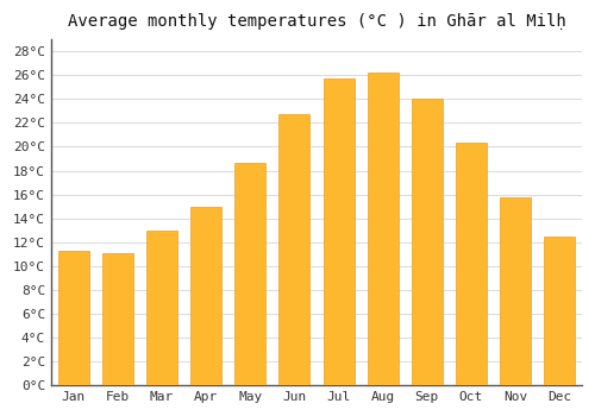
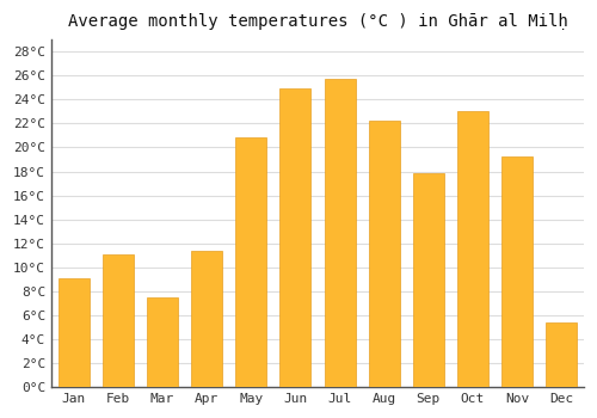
Jan: 11.3°C -> 9.1°C
Mar: 13.0°C -> 7.5°C
Apr: 15.0°C -> 11.4°C
May: 18.7°C -> 20.8°C
Jun: 22.7°C -> 24.9°C
Aug: 26.2°C -> 22.2°C
Sep: 24.0°C -> 17.9°C
Oct: 20.3°C -> 23.0°C
Nov: 15.8°C -> 19.2°C
Dec: 12.5°C -> 5.4°C
